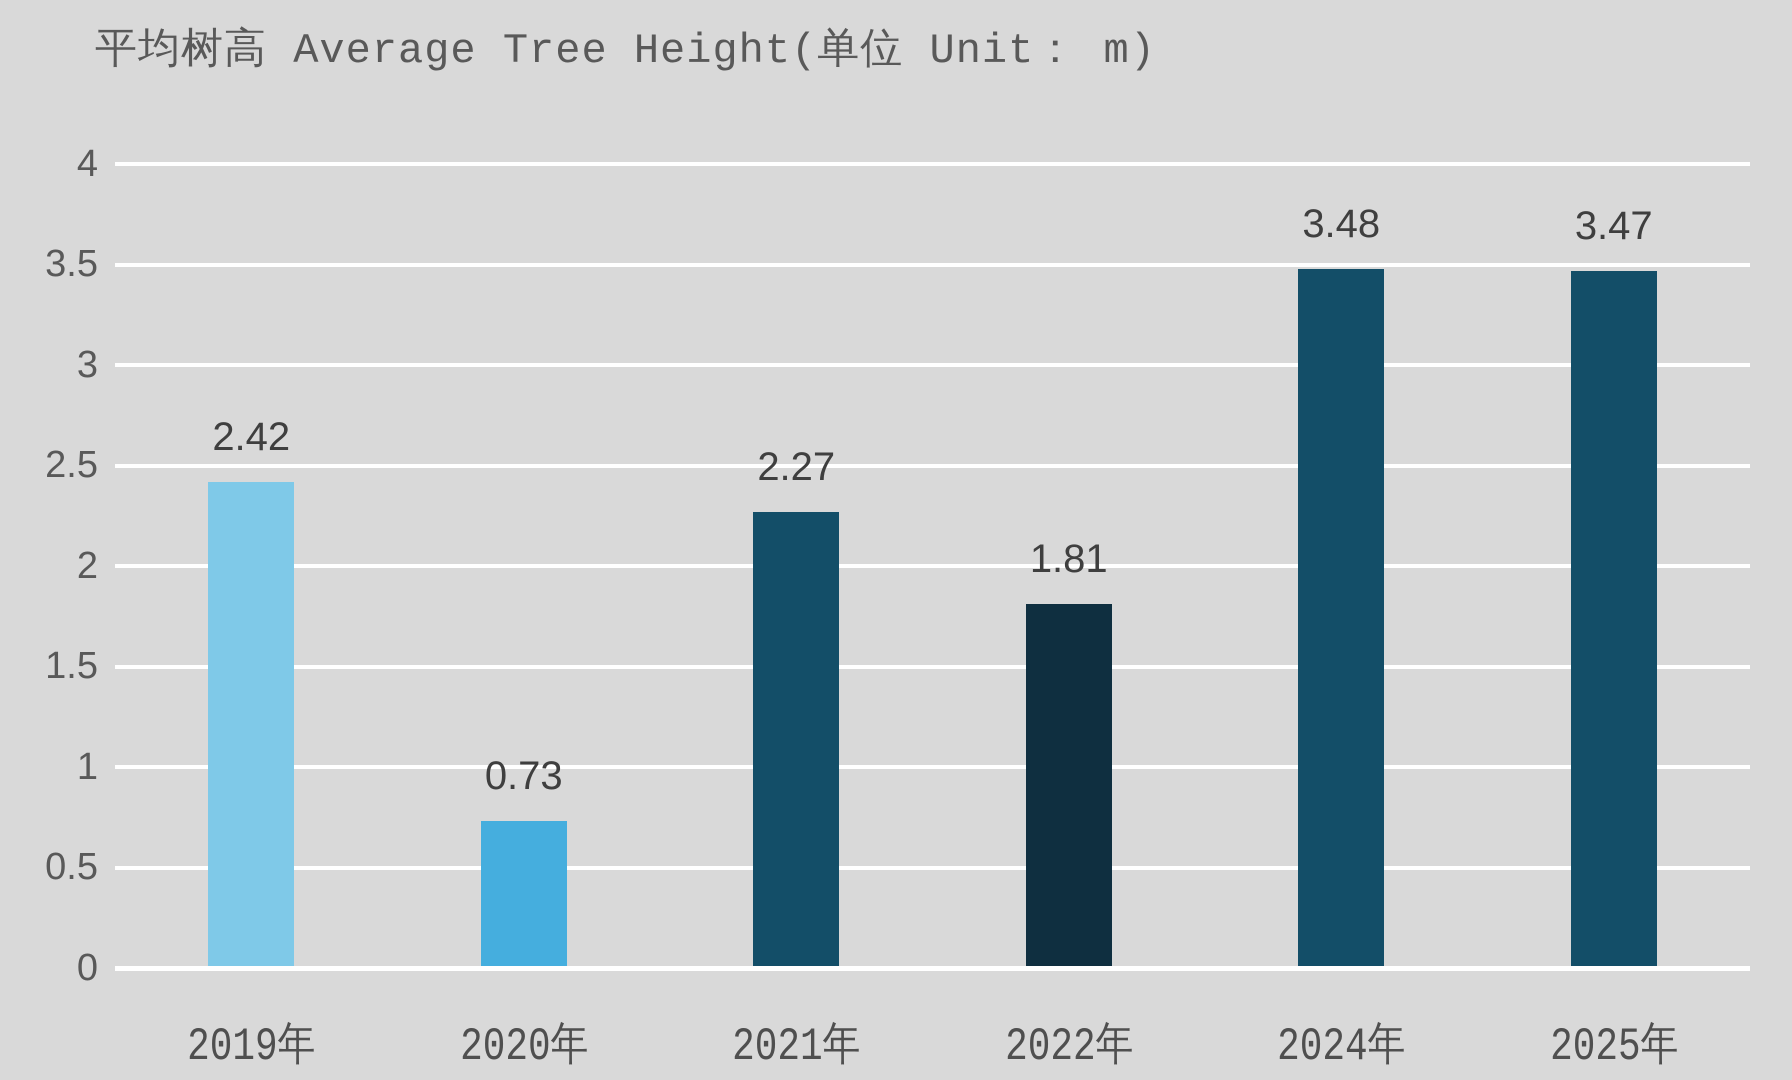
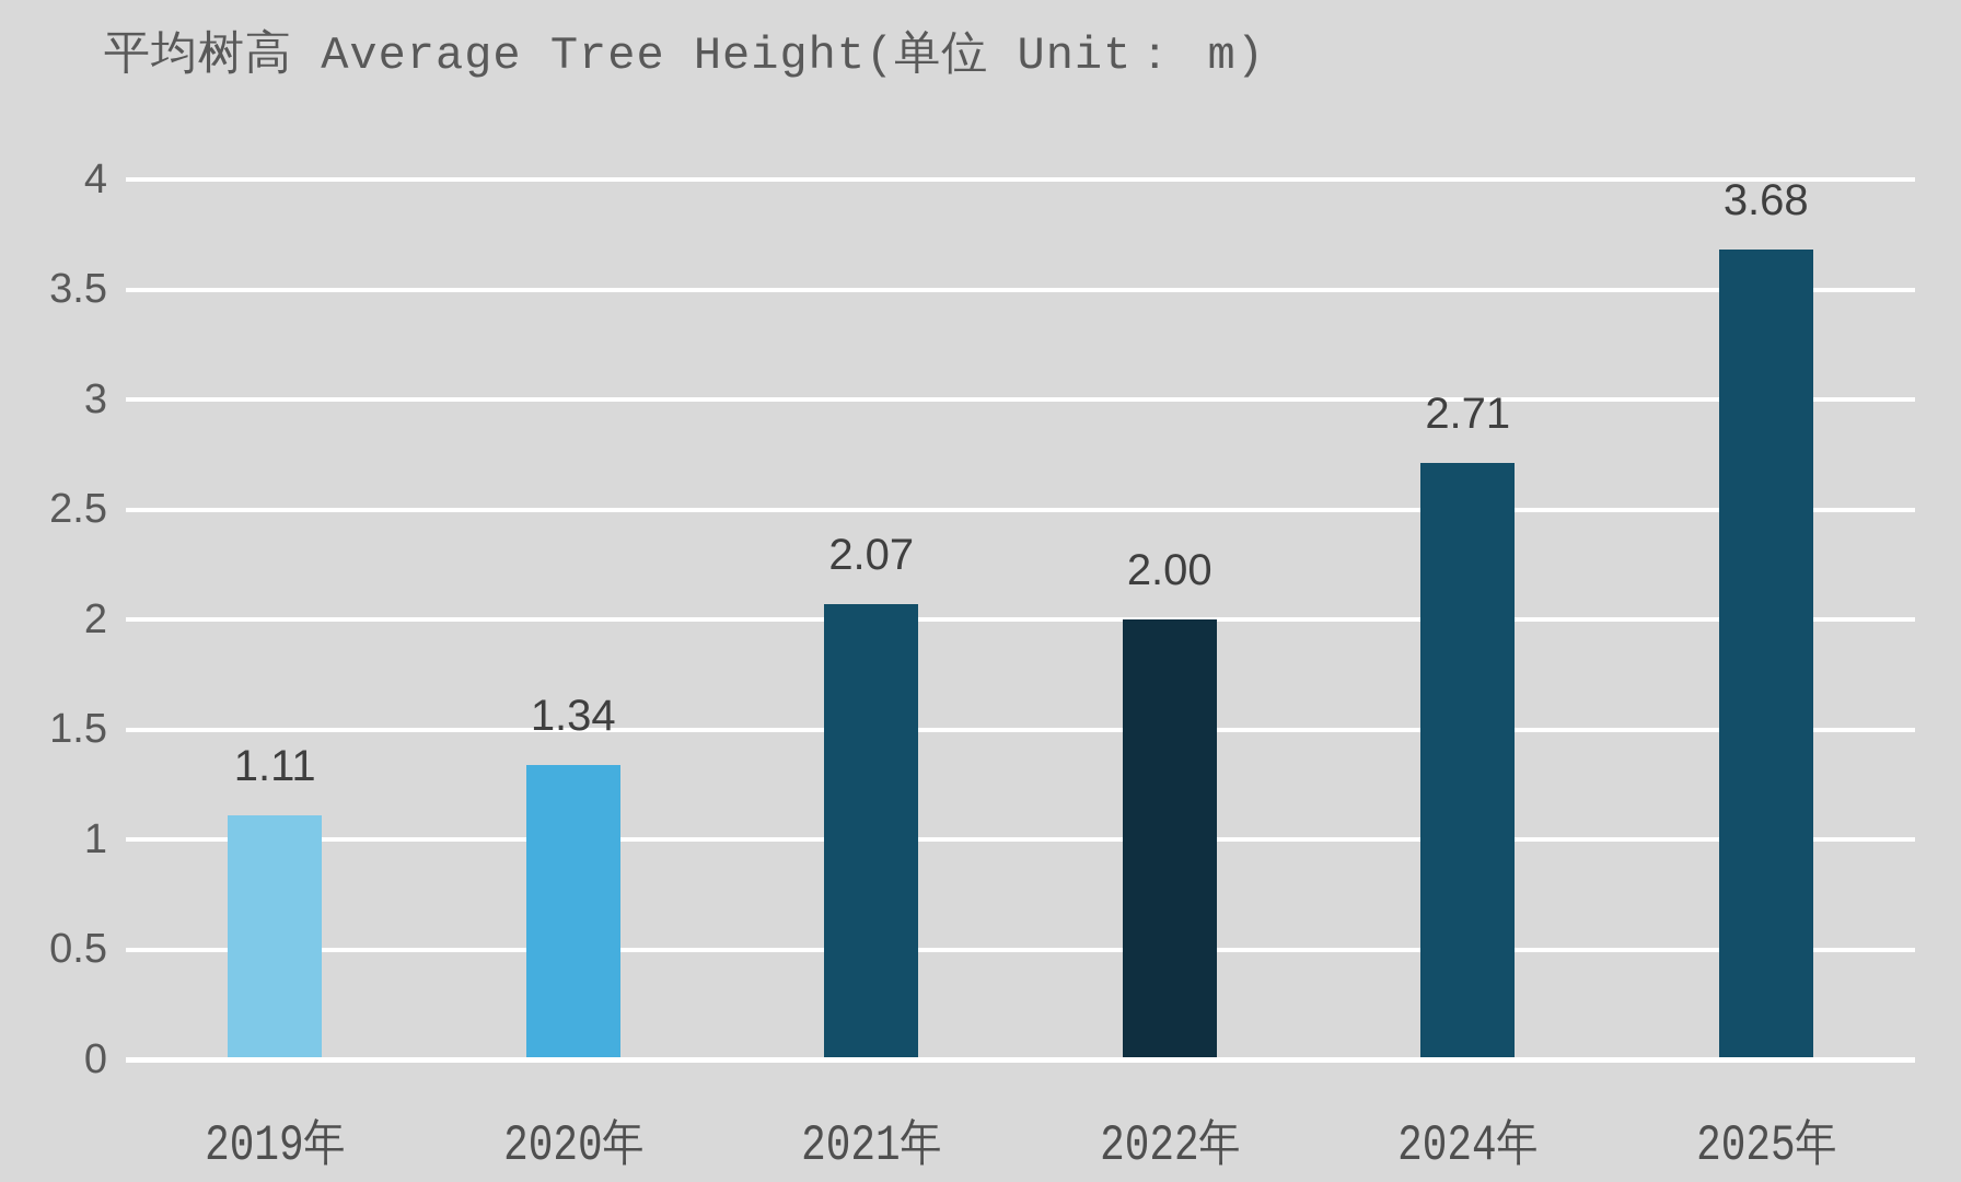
2019年: 2.42 -> 1.11
2020年: 0.73 -> 1.34
2021年: 2.27 -> 2.07
2022年: 1.81 -> 2.00
2024年: 3.48 -> 2.71
2025年: 3.47 -> 3.68
